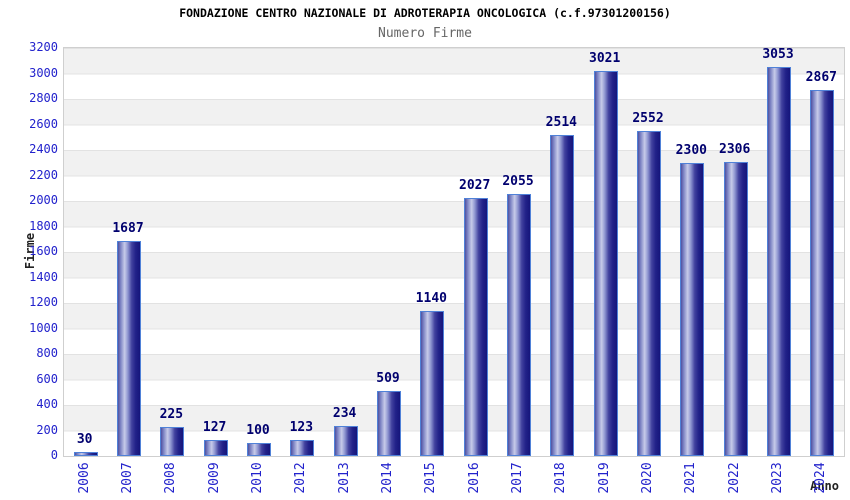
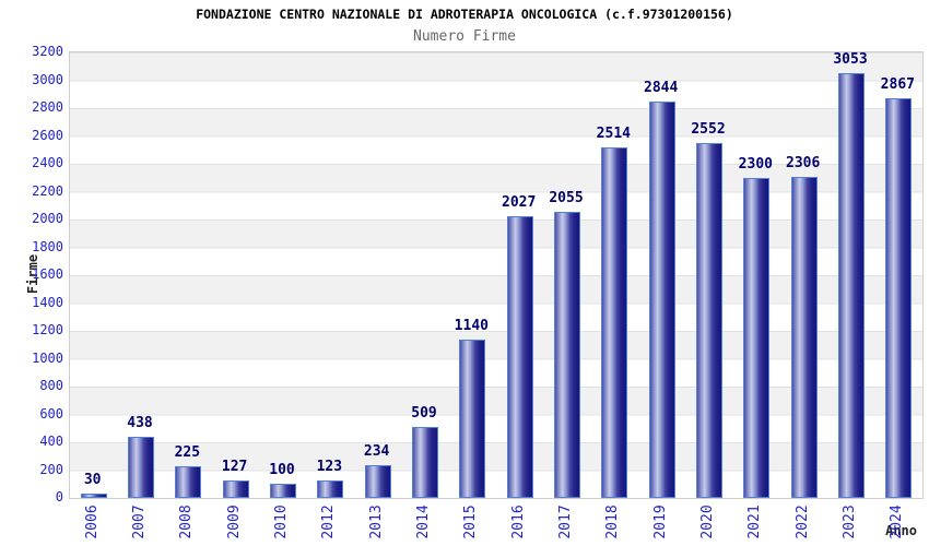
2007: 1687 -> 438
2019: 3021 -> 2844
